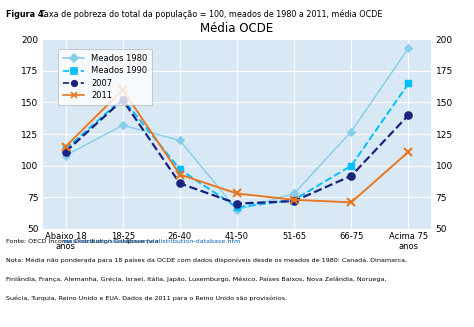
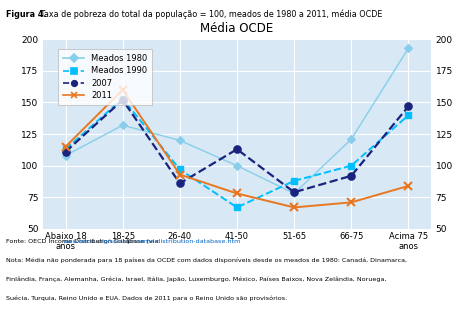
Meados 1980/41-50: 65 -> 100
2007/41-50: 70 -> 113
Meados 1990/51-65: 73 -> 88
2007/51-65: 72 -> 79
2011/51-65: 73 -> 67
Meados 1980/66-75: 127 -> 121
Meados 1990/Acima 75 anos: 165 -> 140
2007/Acima 75 anos: 140 -> 147
2011/Acima 75 anos: 111 -> 84
